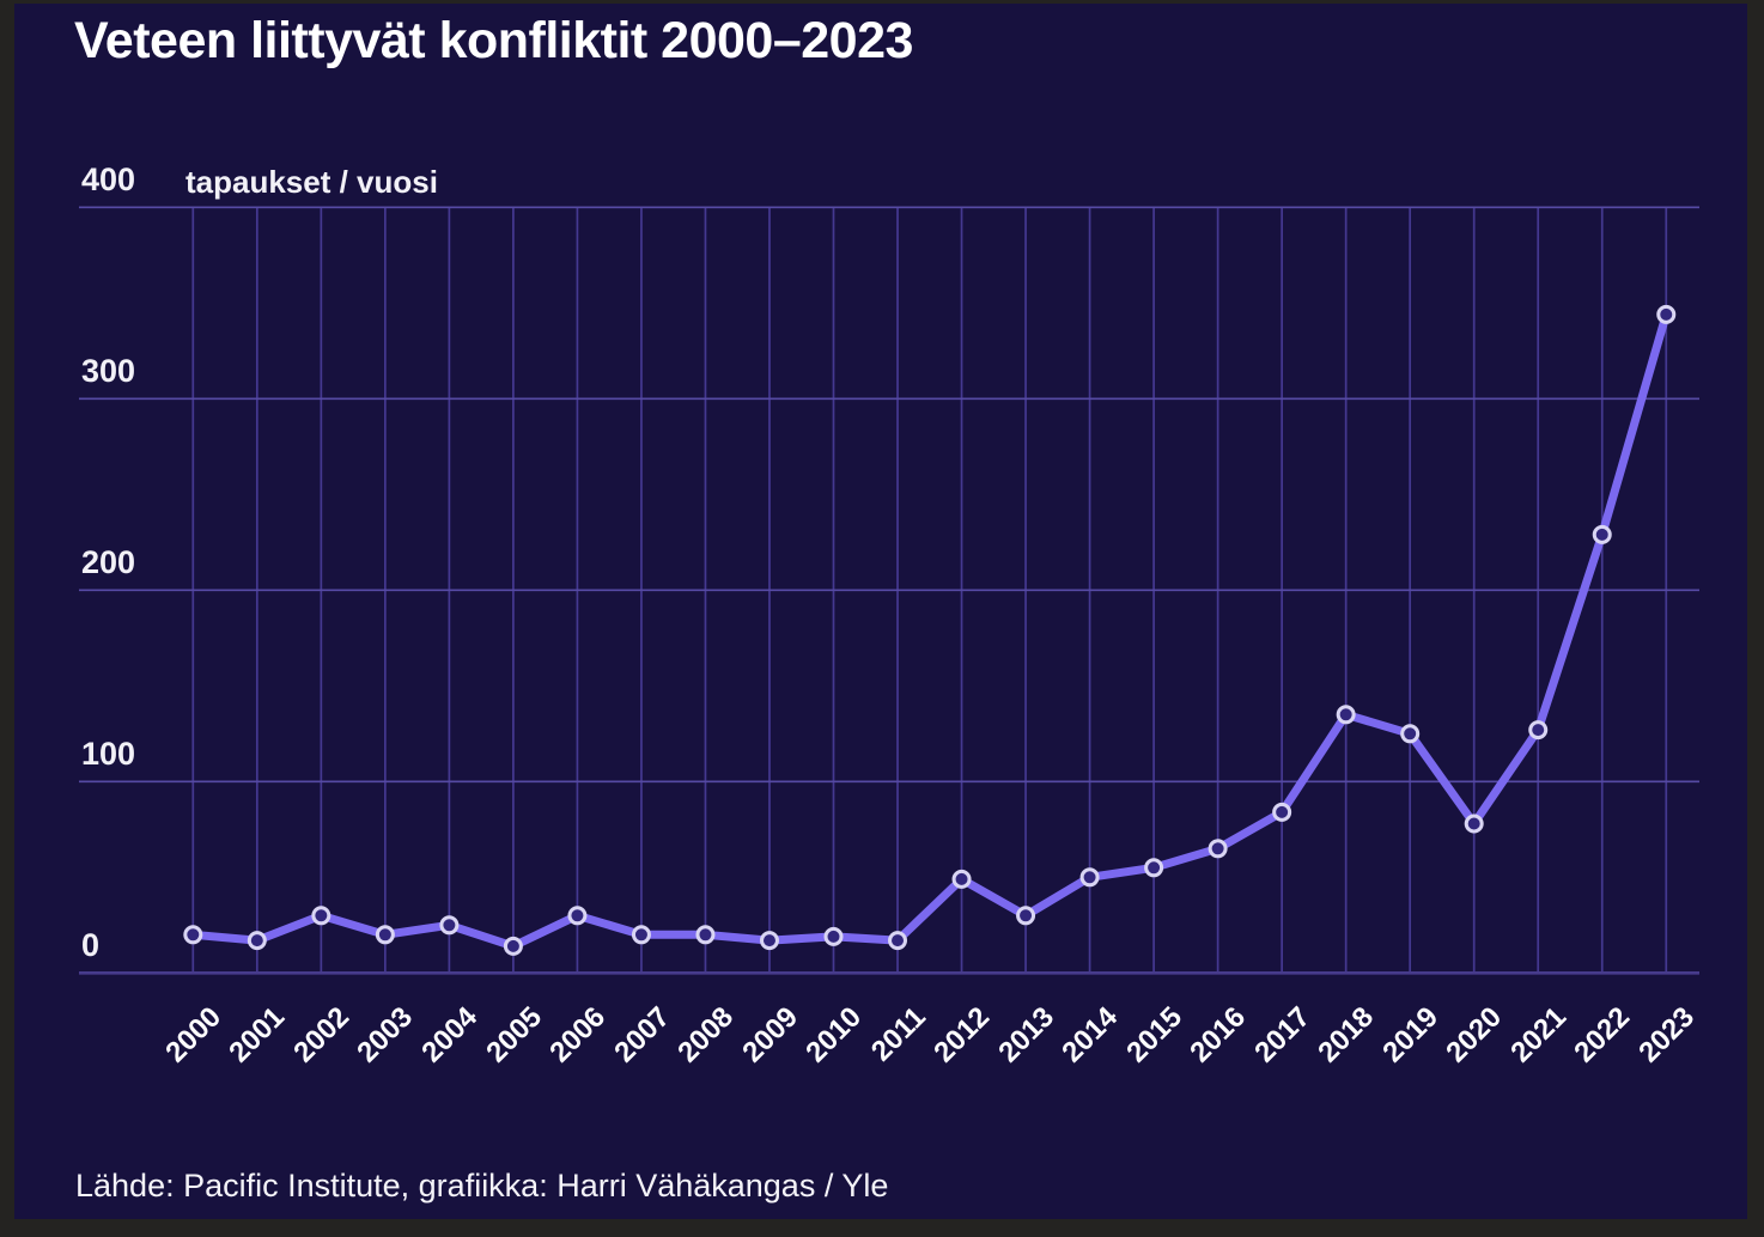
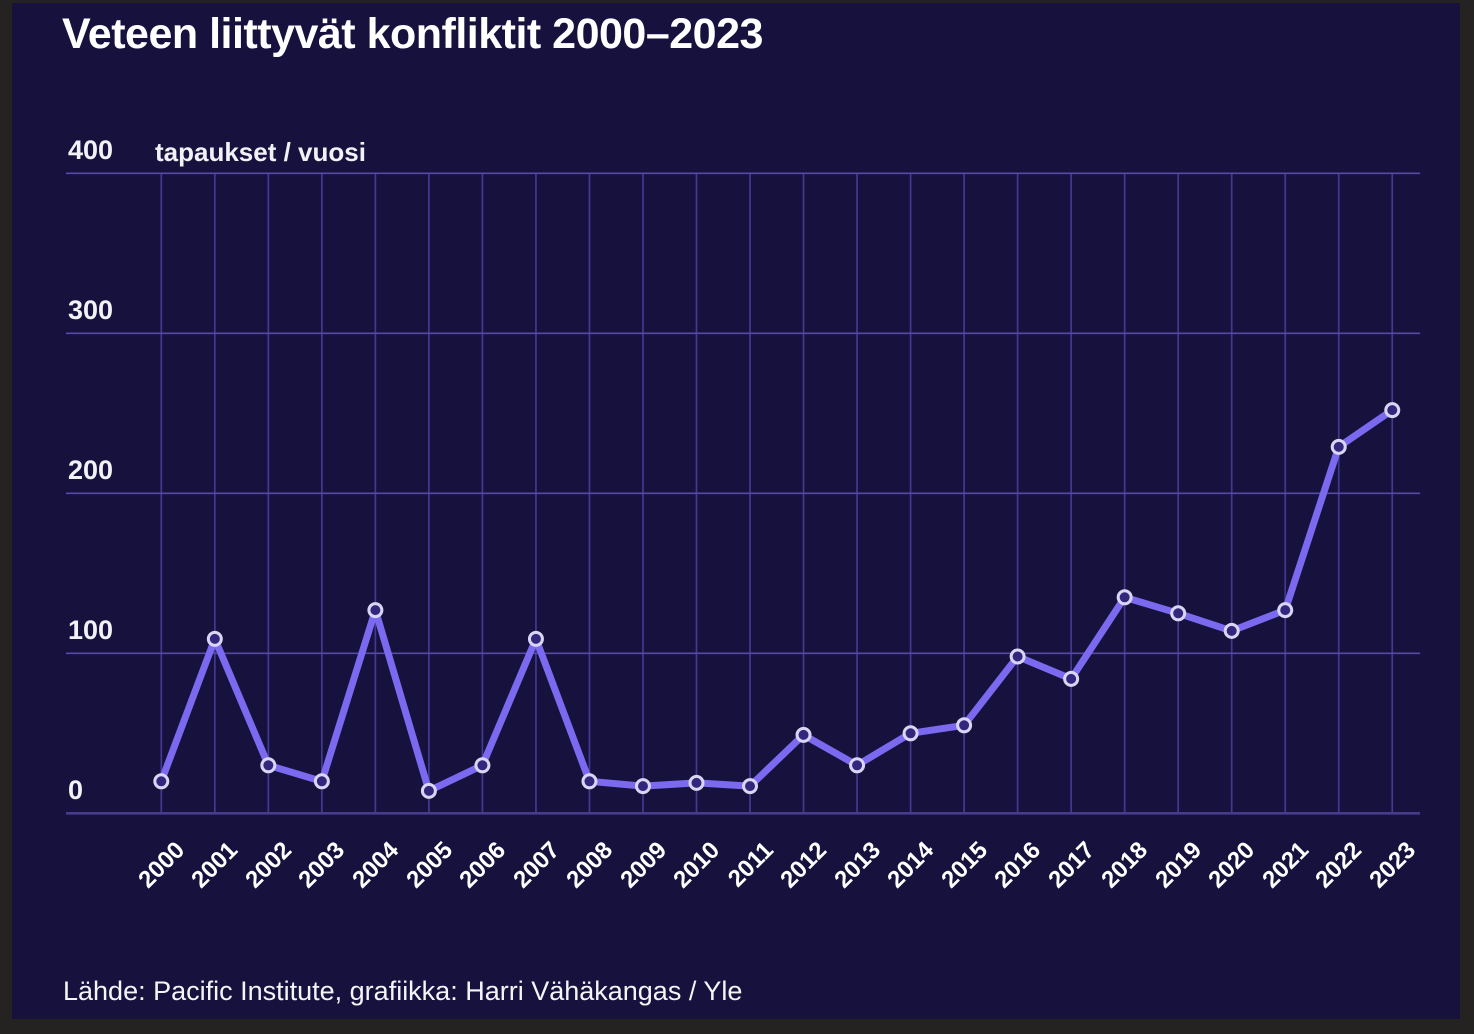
2001: 17 -> 109
2004: 25 -> 127
2007: 20 -> 109
2016: 65 -> 98
2020: 78 -> 114
2023: 344 -> 252
